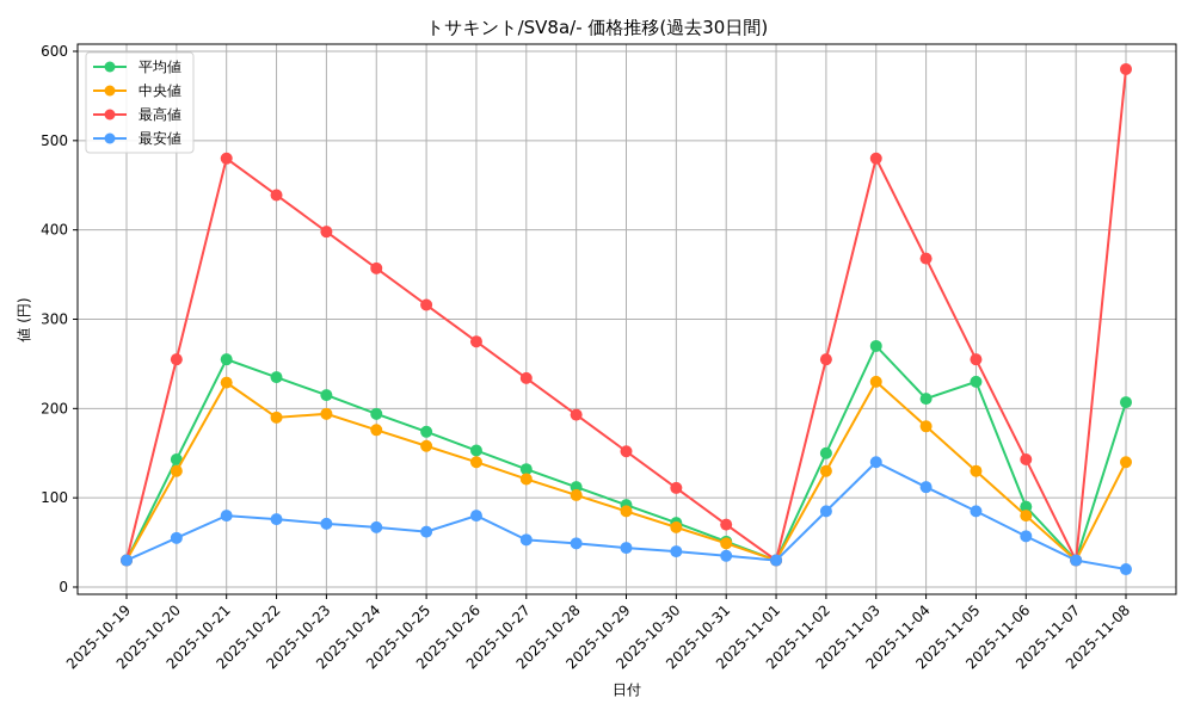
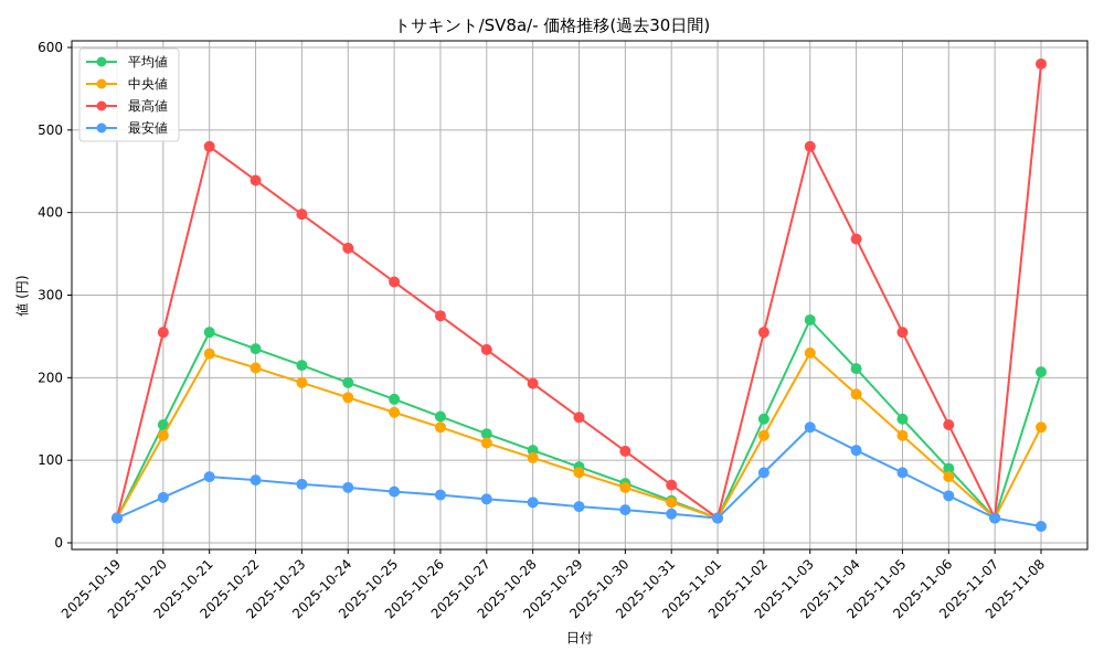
中央値/2025-10-22: 190 -> 210
最安値/2025-10-26: 80 -> 60
平均値/2025-11-05: 230 -> 150
